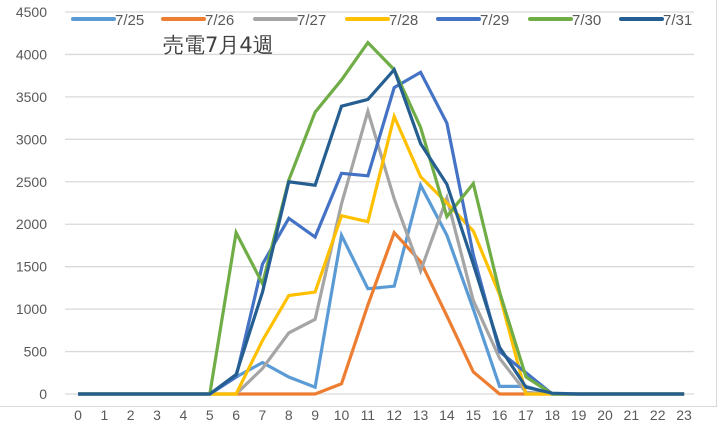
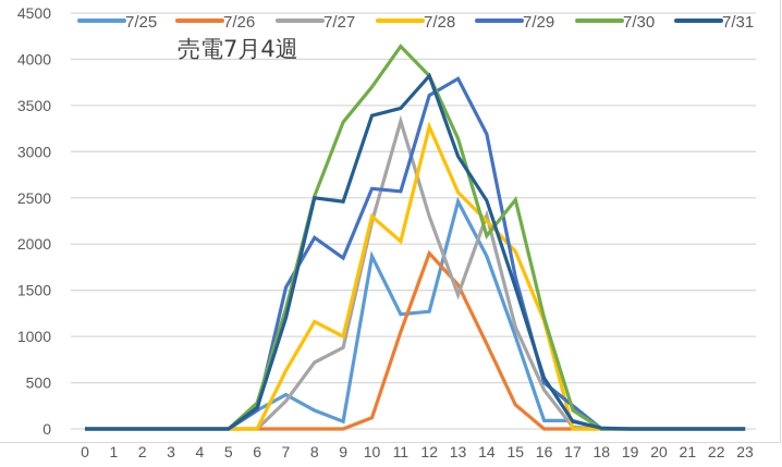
7/30/6: 1900 -> 300
7/28/9: 1200 -> 1000
7/28/10: 2100 -> 2300
